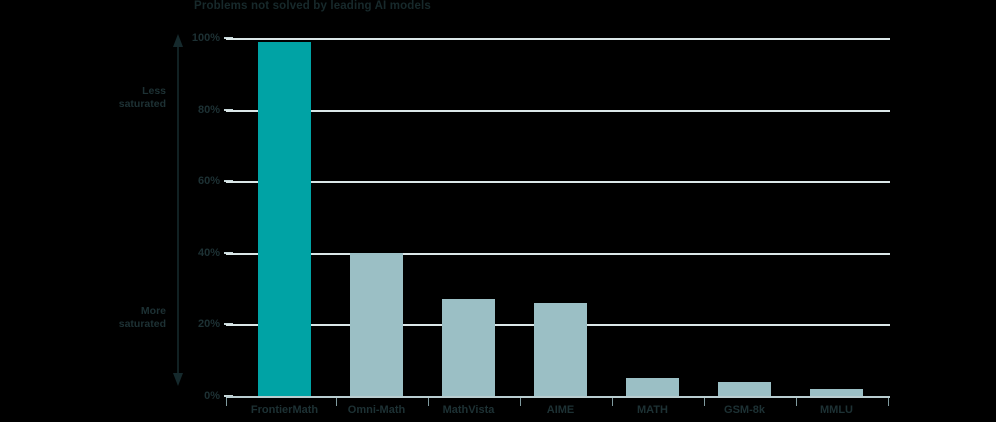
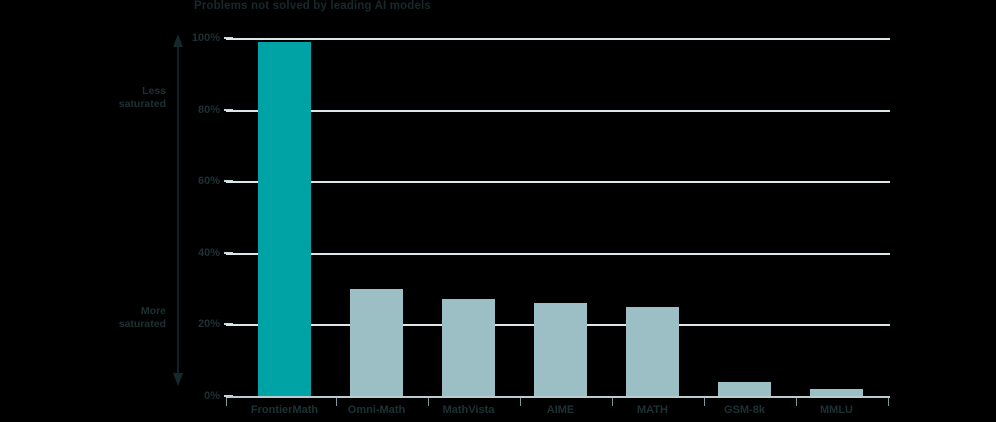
Omni-Math: 40% -> 30%
MATH: 5% -> 25%
